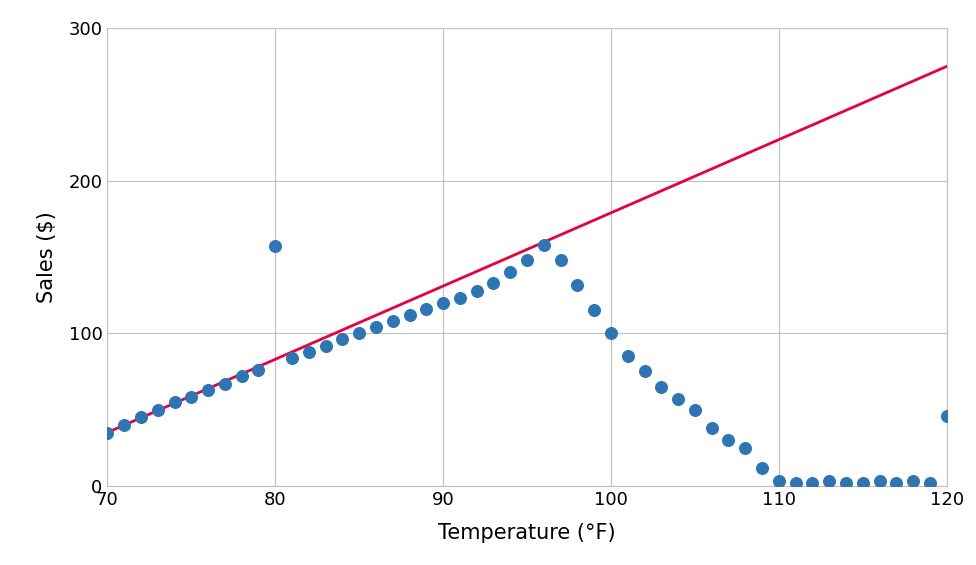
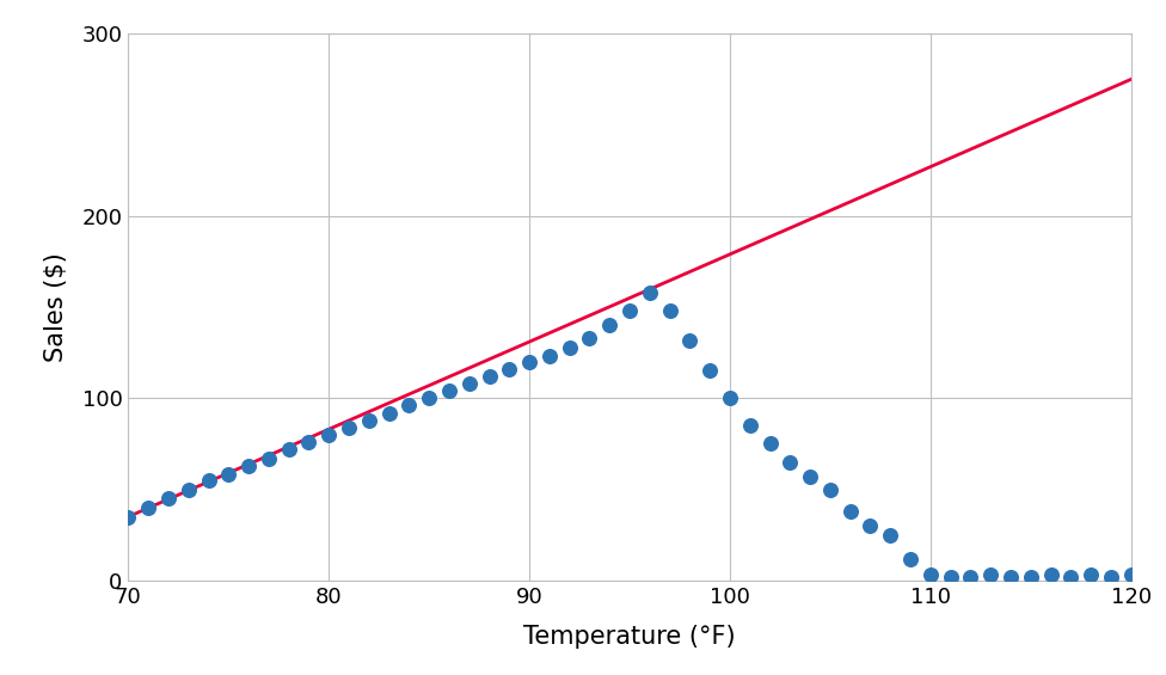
80: 157 -> 80
120: 46 -> 3
